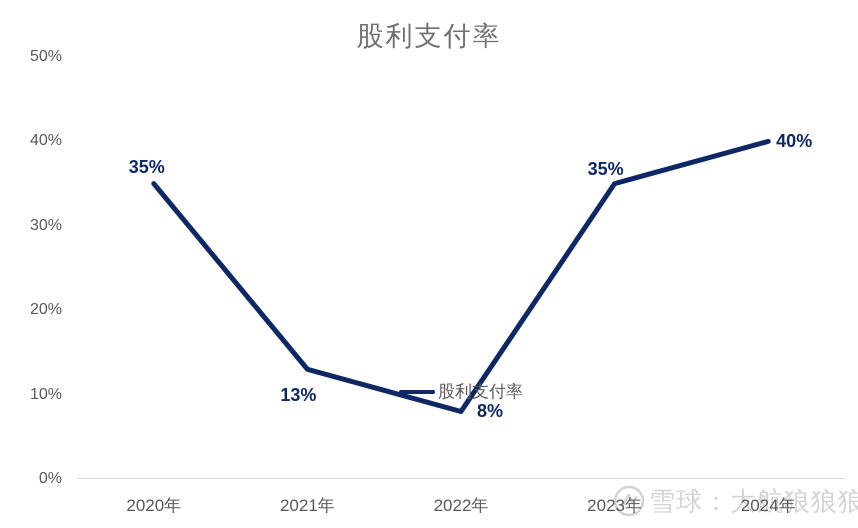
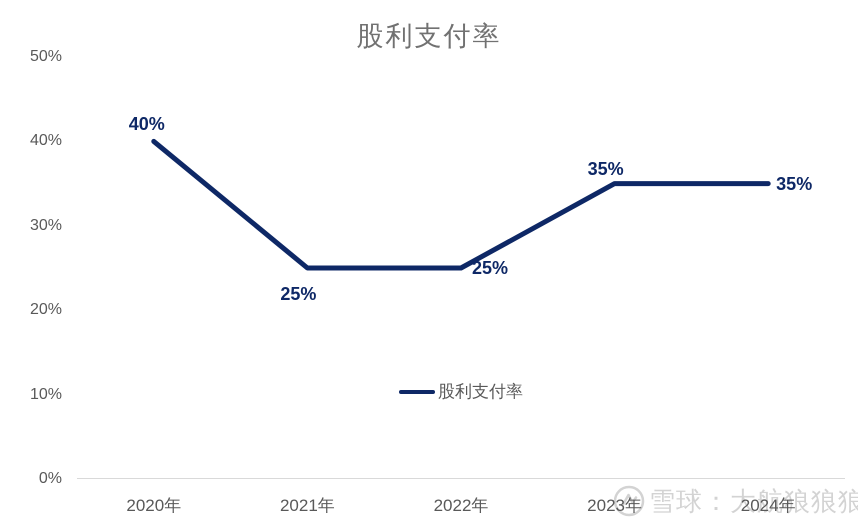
2020年: 35% -> 40%
2021年: 13% -> 25%
2022年: 8% -> 25%
2024年: 40% -> 35%
